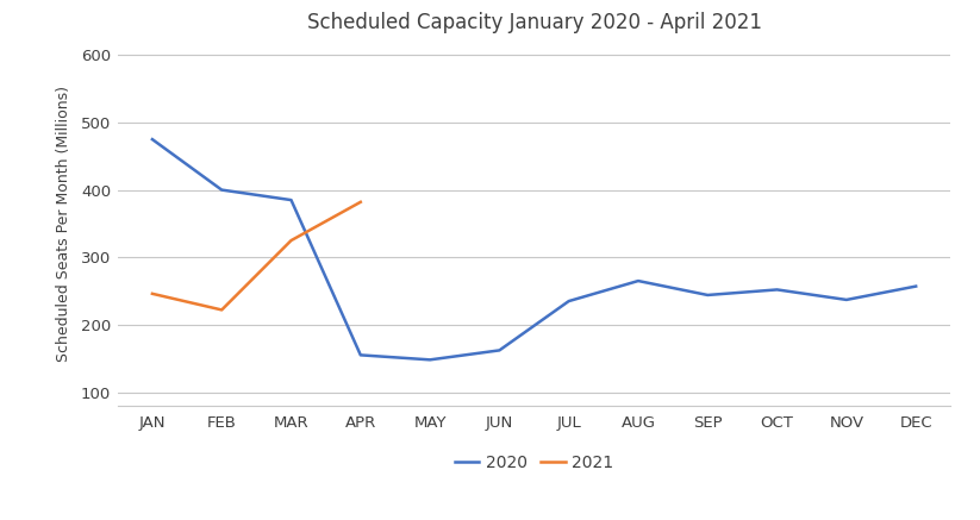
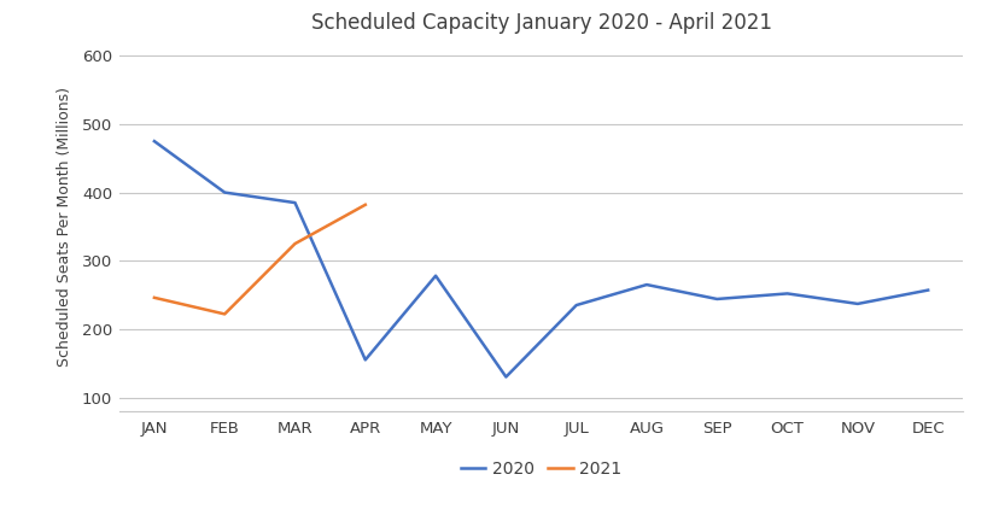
2020/MAY: 148 -> 278
2020/JUN: 162 -> 130
